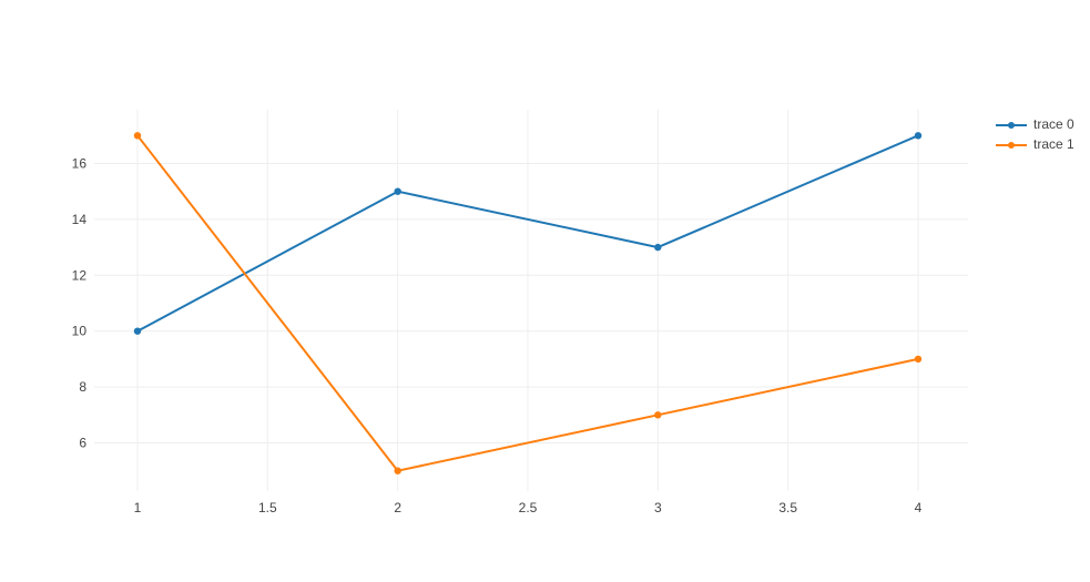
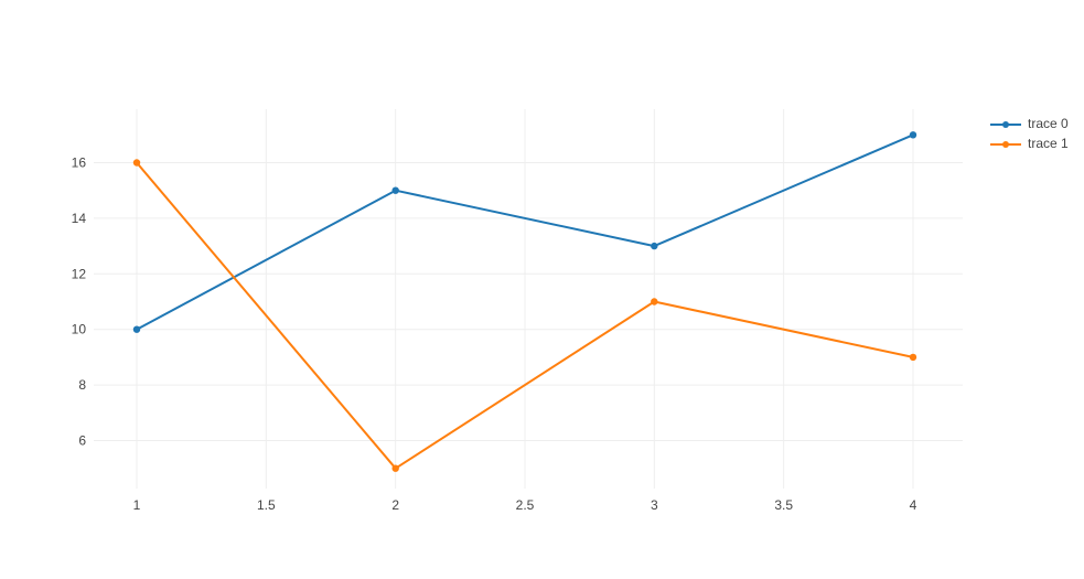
trace 1/1: 17 -> 16
trace 1/3: 7 -> 11
